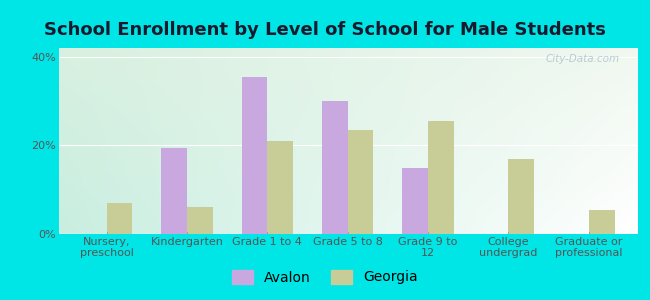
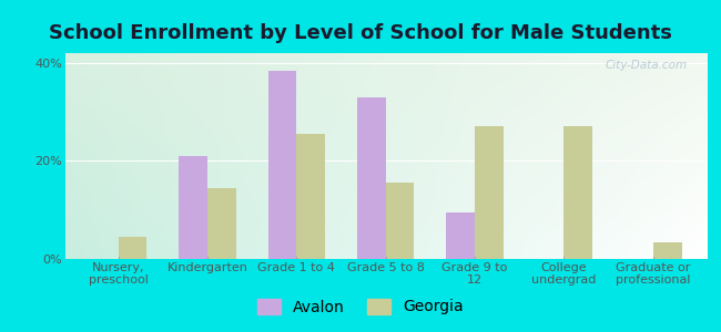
Georgia/Nursery, preschool: 7.0% -> 4.5%
Avalon/Kindergarten: 19.5% -> 21.0%
Georgia/Kindergarten: 6.0% -> 14.5%
Avalon/Grade 1 to 4: 35.5% -> 38.5%
Georgia/Grade 1 to 4: 21.0% -> 25.5%
Avalon/Grade 5 to 8: 30.0% -> 33.0%
Georgia/Grade 5 to 8: 23.5% -> 15.5%
Avalon/Grade 9 to 12: 15.0% -> 9.5%
Georgia/Grade 9 to 12: 25.5% -> 27.0%
Georgia/College undergrad: 17.0% -> 27.0%
Georgia/Graduate or professional: 5.5% -> 3.5%
